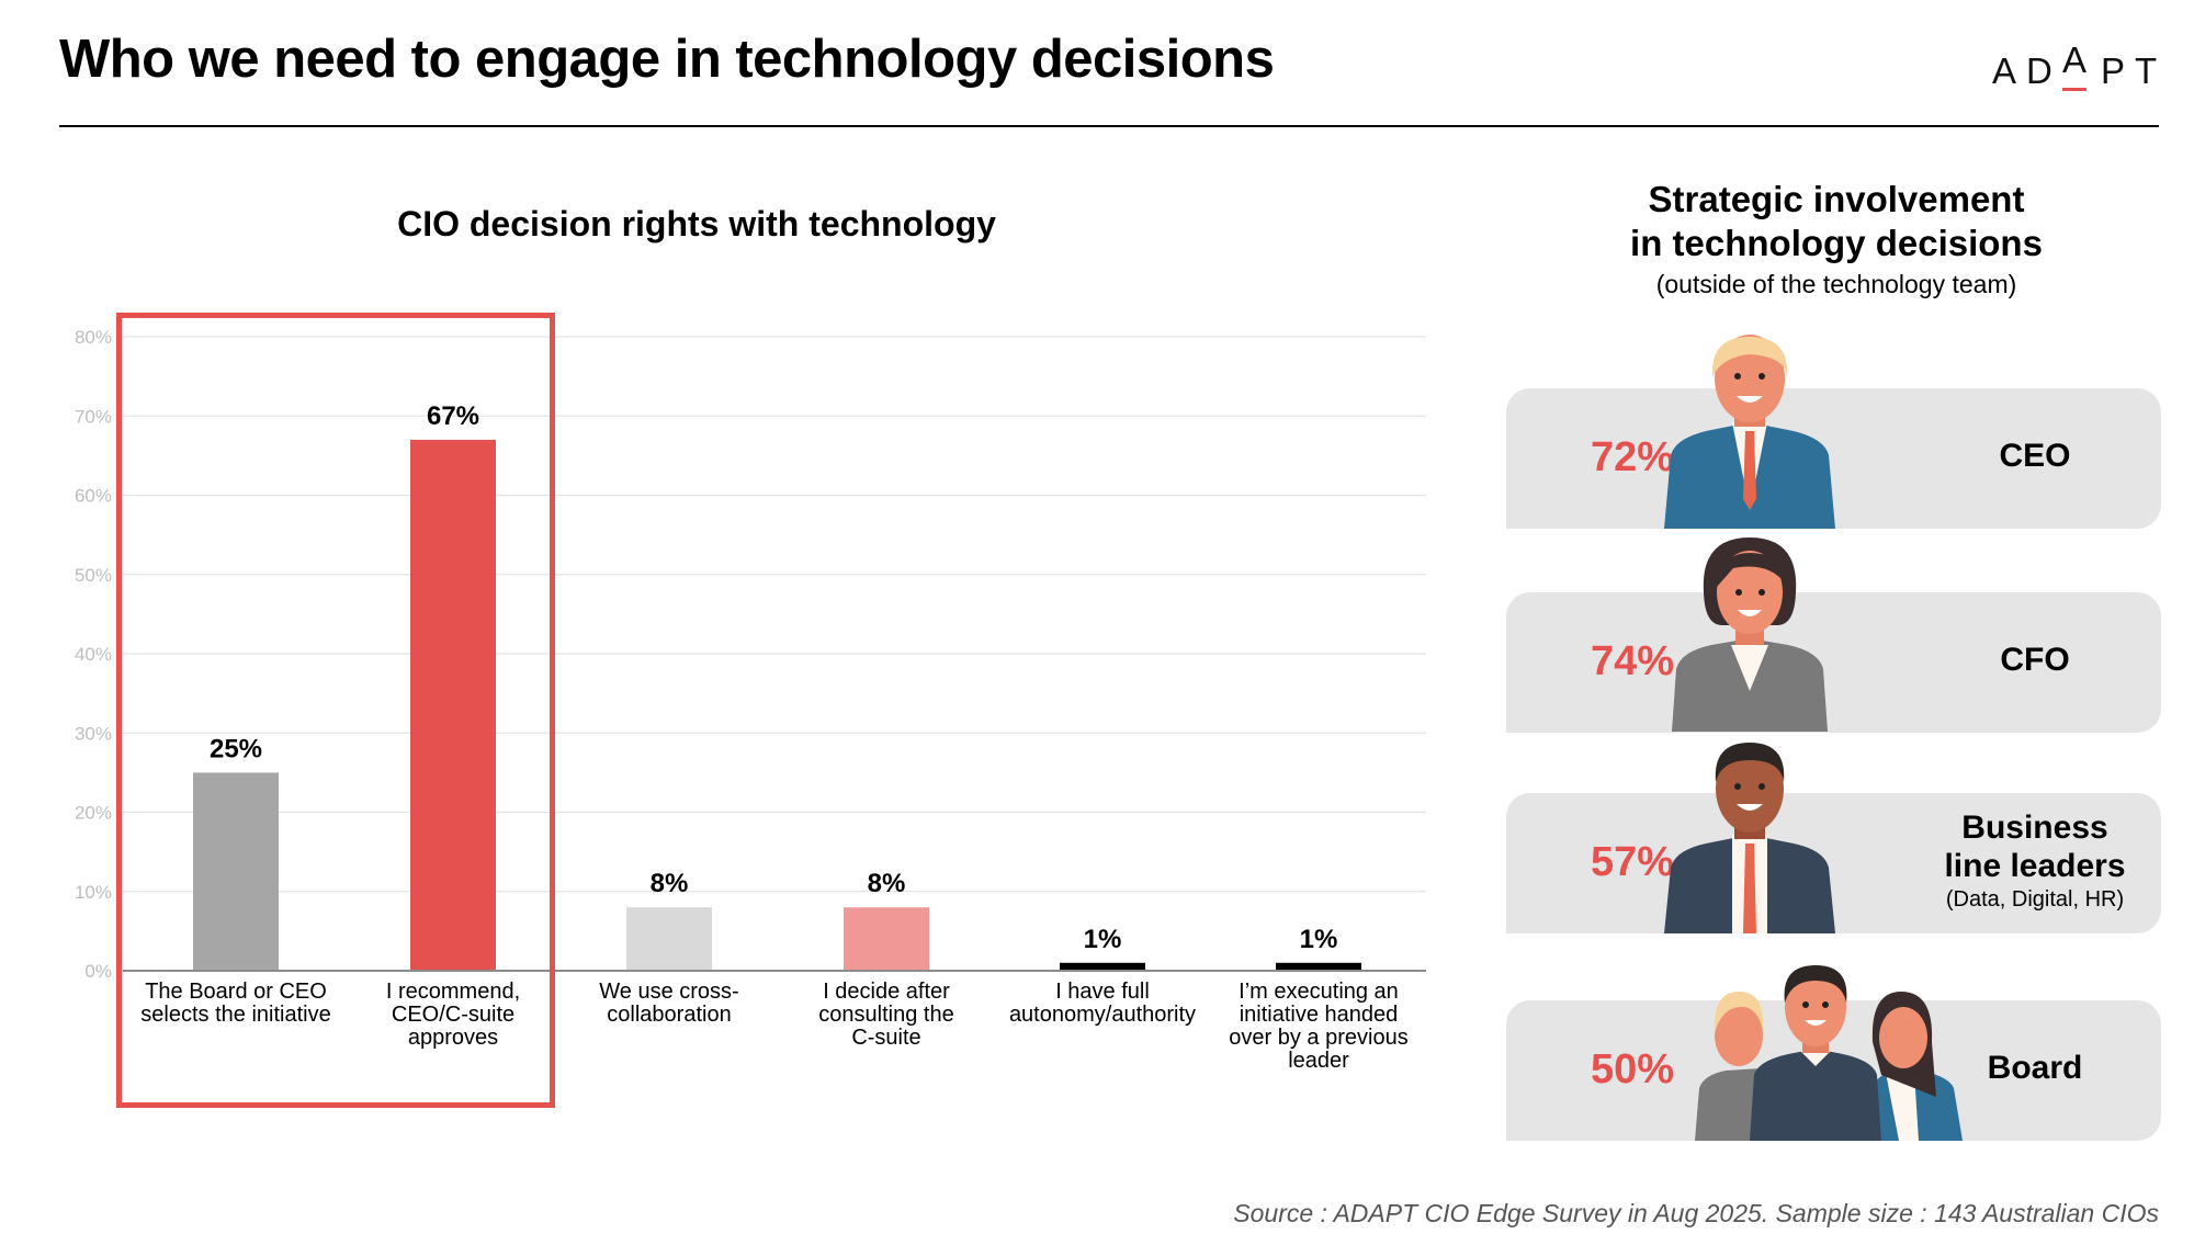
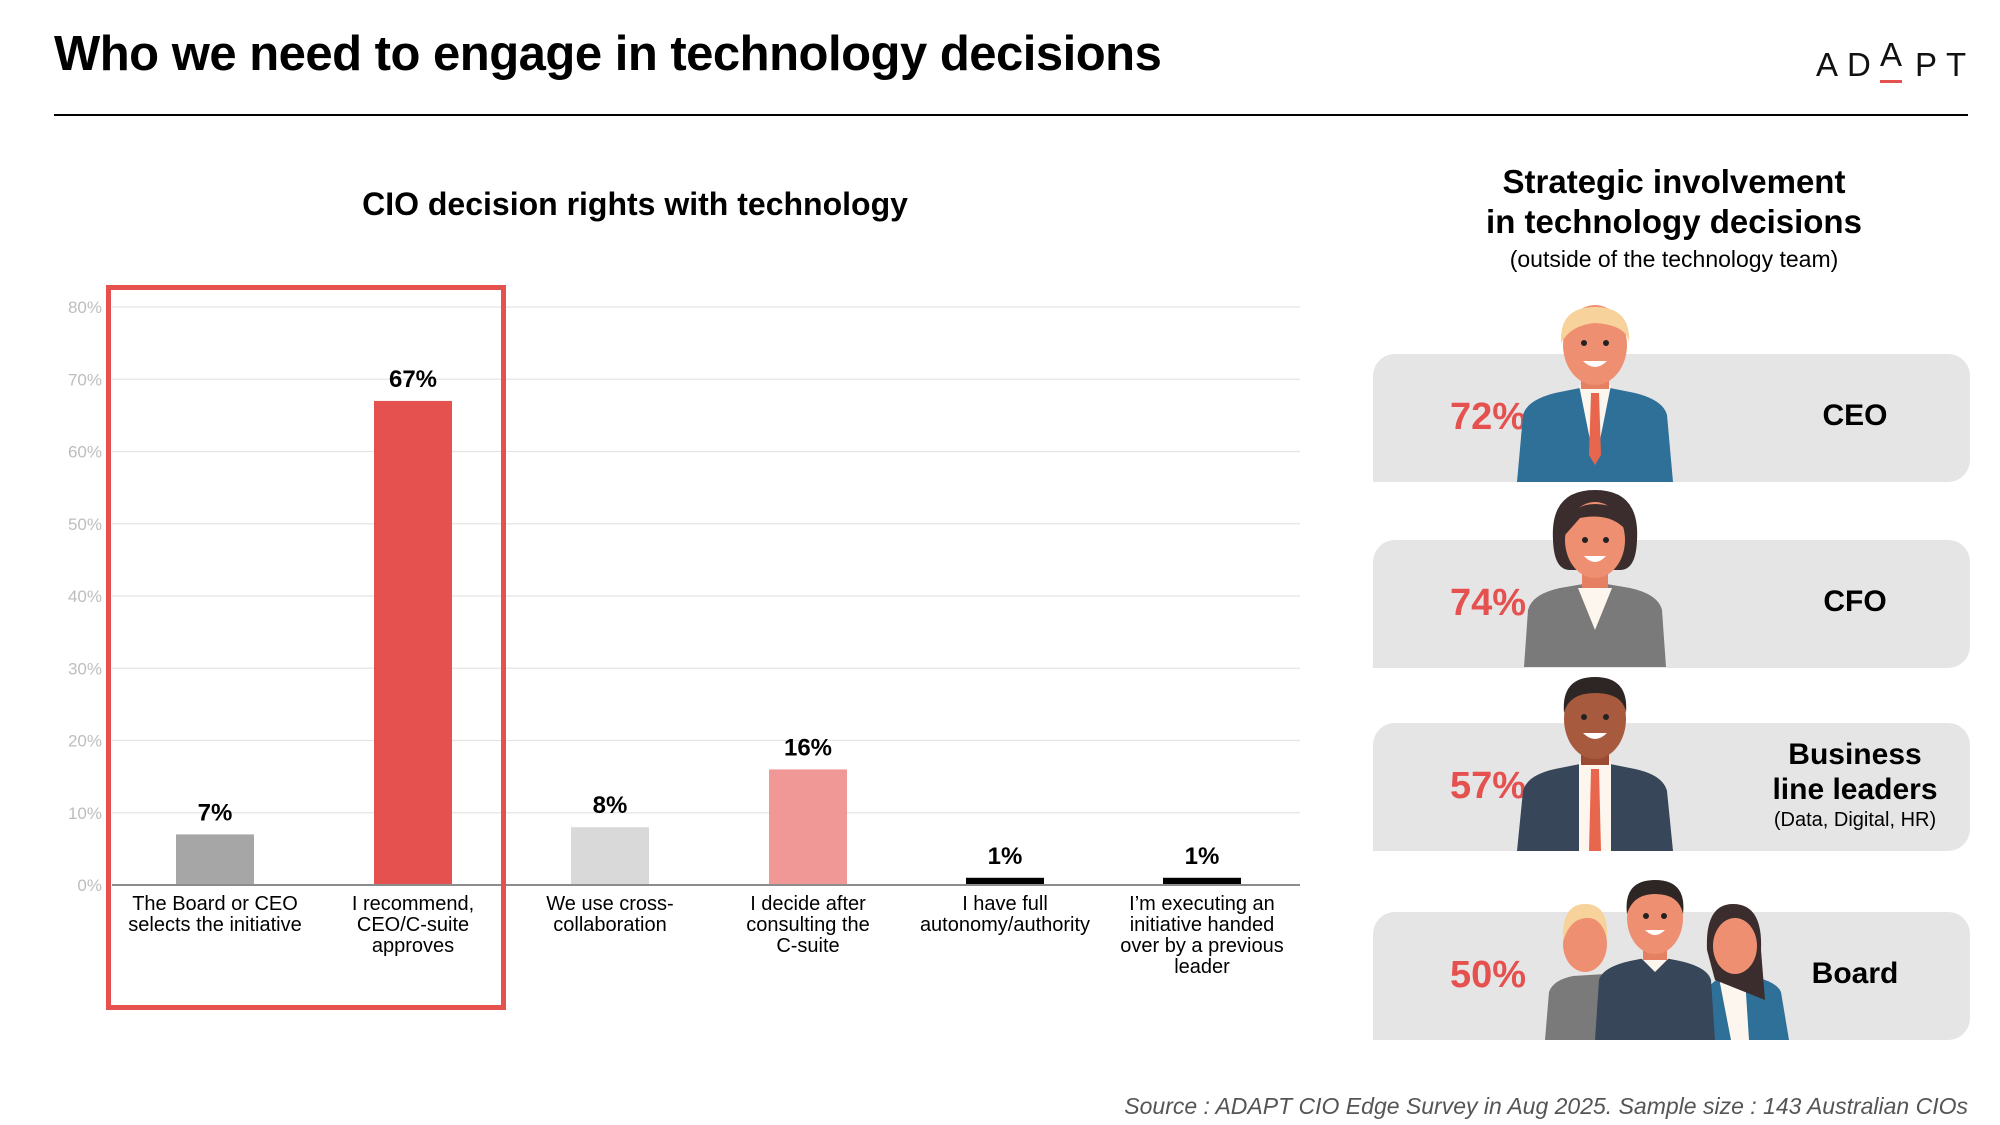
The Board or CEO selects the initiative: 25% -> 7%
I decide after consulting the C-suite: 8% -> 16%
